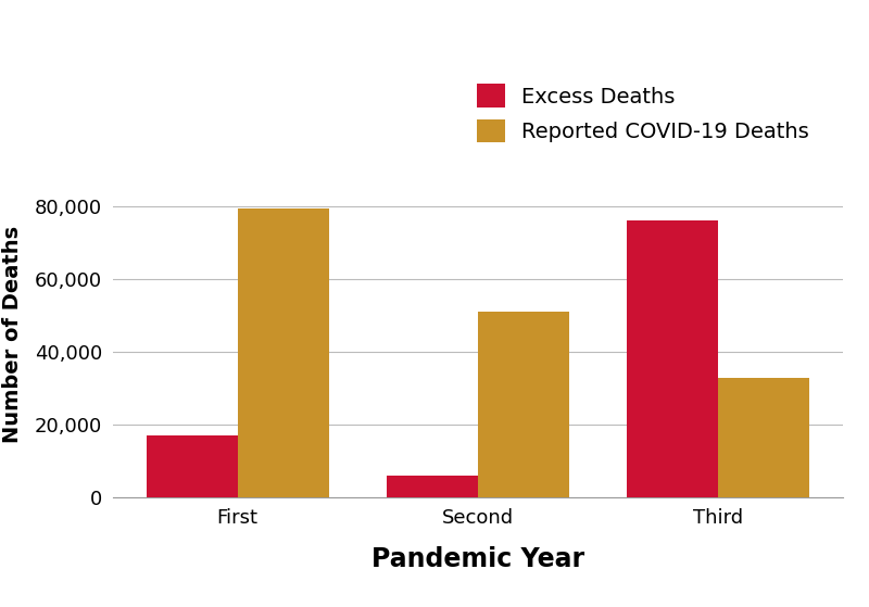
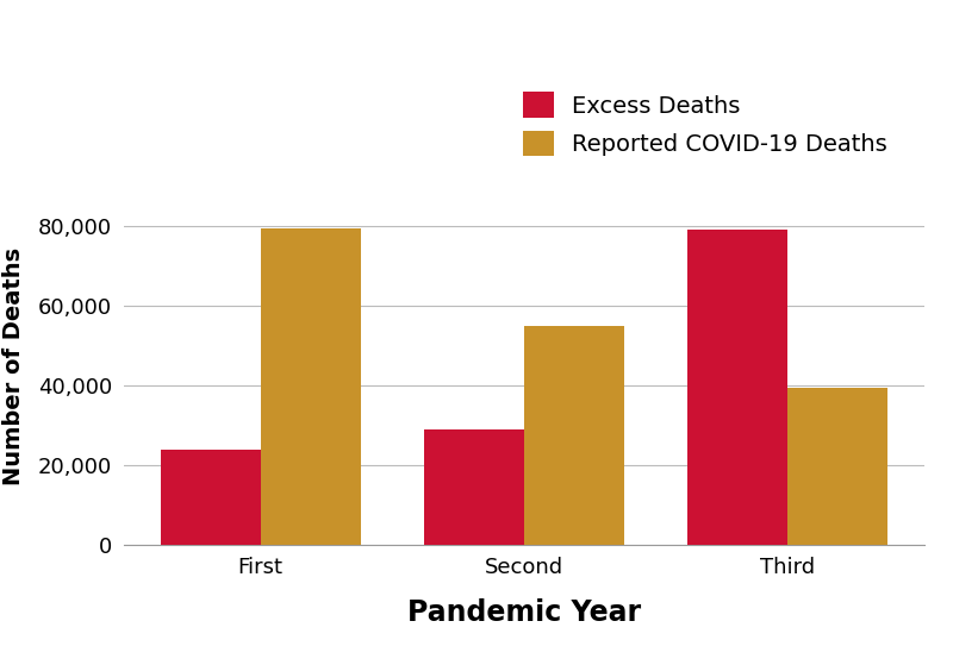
Excess Deaths/First: 17,000 -> 24,000
Excess Deaths/Second: 6,000 -> 29,000
Reported COVID-19 Deaths/Second: 51,000 -> 55,000
Excess Deaths/Third: 76,000 -> 79,000
Reported COVID-19 Deaths/Third: 33,000 -> 39,500
